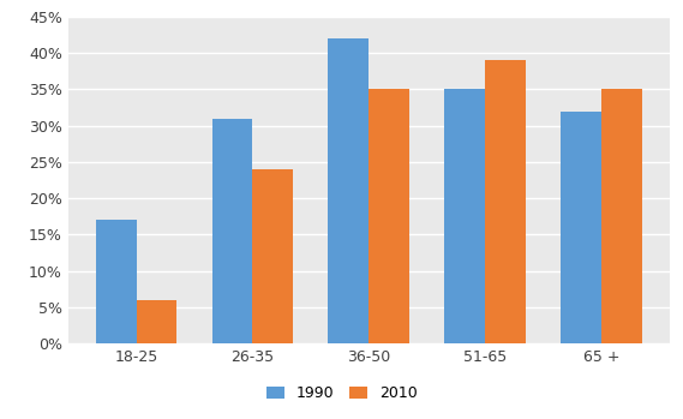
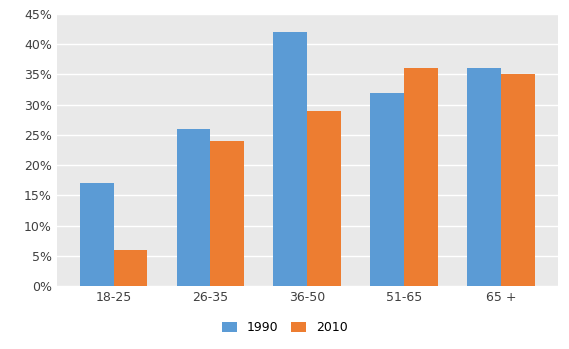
1990/26-35: 31% -> 26%
2010/36-50: 35% -> 29%
1990/51-65: 35% -> 32%
2010/51-65: 39% -> 36%
1990/65 +: 32% -> 36%
